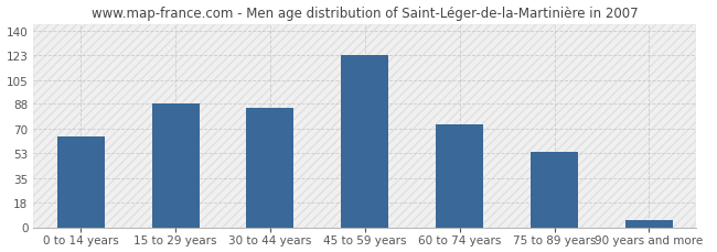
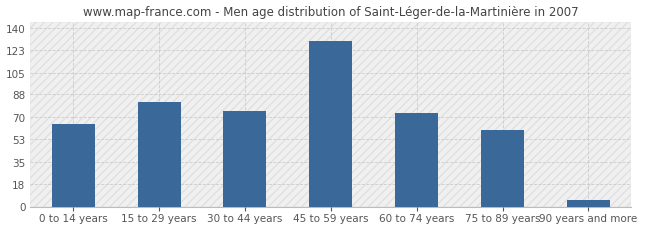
15 to 29 years: 88 -> 82
30 to 44 years: 85 -> 75
45 to 59 years: 123 -> 130
75 to 89 years: 54 -> 60
